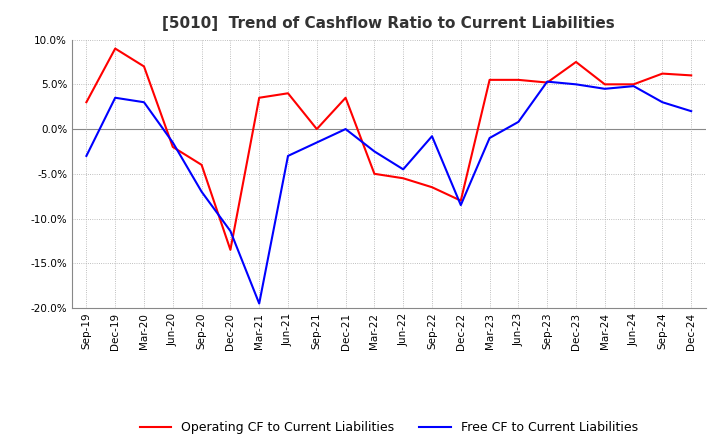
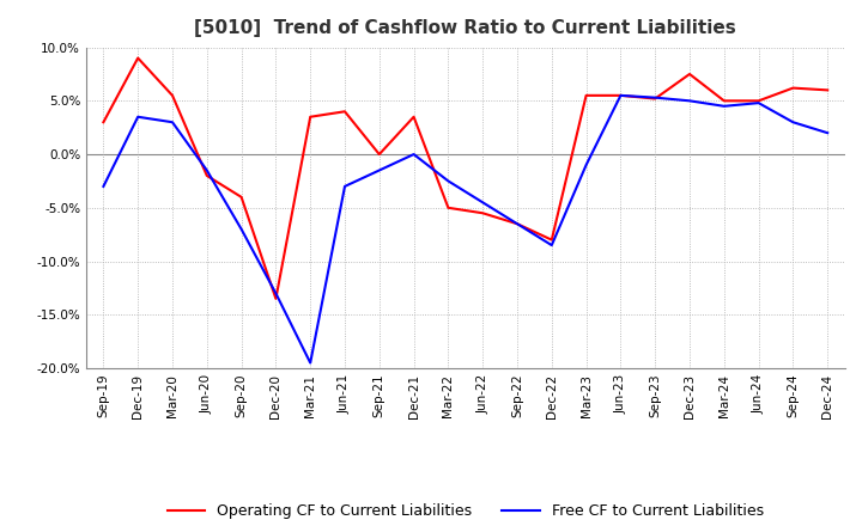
Operating CF to Current Liabilities/Mar-20: 7.0% -> 5.5%
Free CF to Current Liabilities/Dec-20: -11.4% -> -13.0%
Free CF to Current Liabilities/Sep-22: -0.8% -> -6.5%
Free CF to Current Liabilities/Jun-23: 0.8% -> 5.5%
